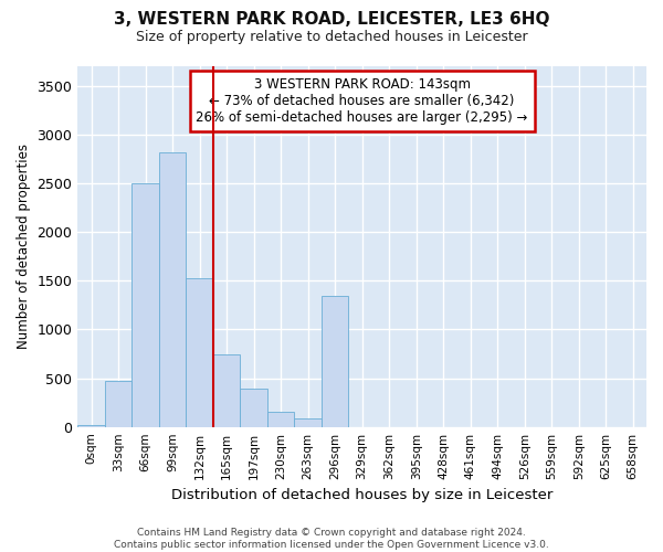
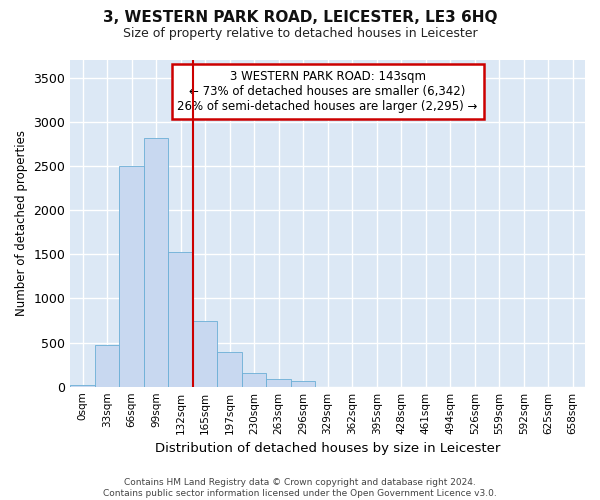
296sqm: 1340 -> 60
